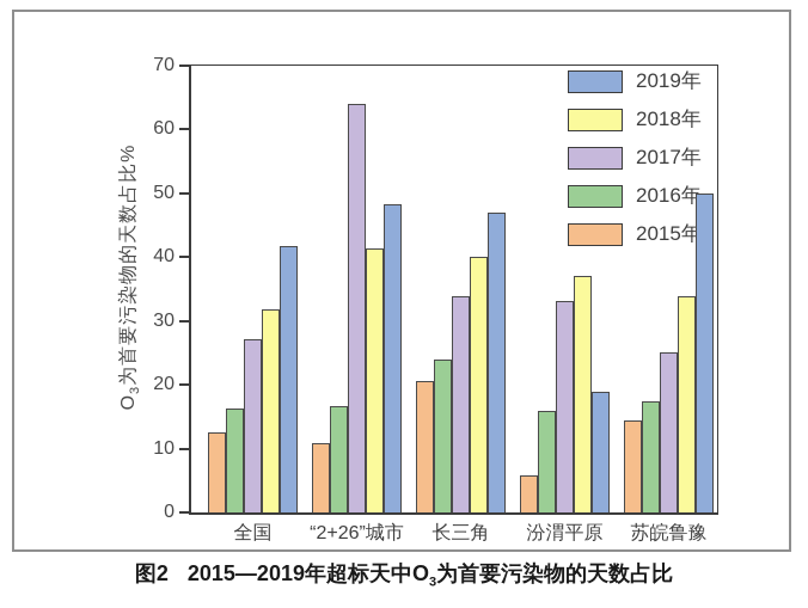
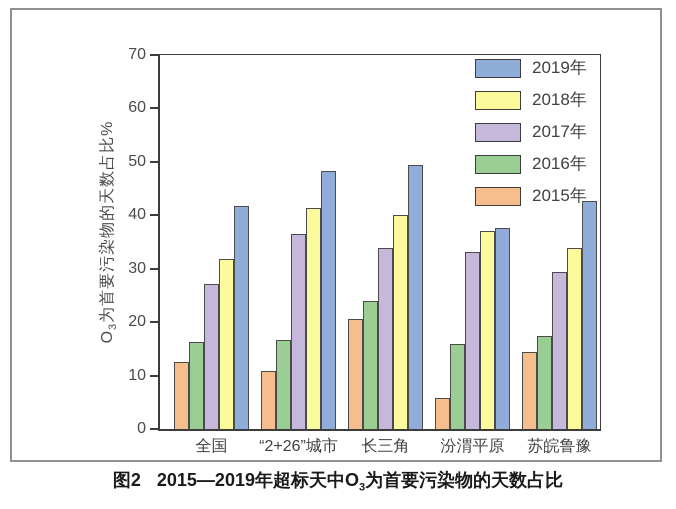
2017年/“2+26”城市: 64 -> 36
2019年/长三角: 47 -> 49
2019年/汾渭平原: 19 -> 38
2017年/苏皖鲁豫: 25 -> 29
2019年/苏皖鲁豫: 50 -> 43
